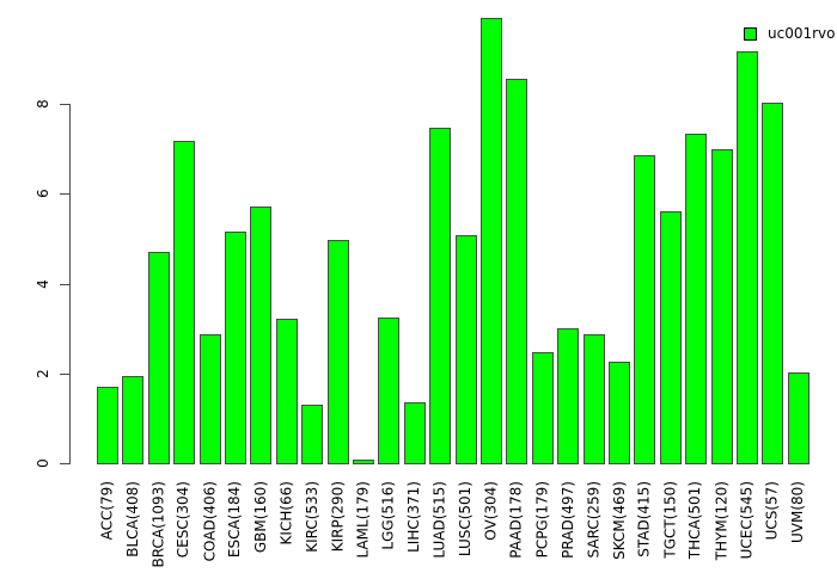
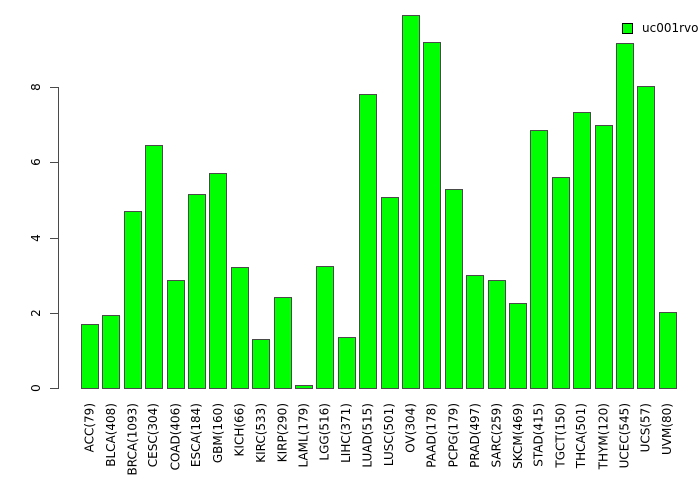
CESC(304): 7.2 -> 6.5
KIRP(290): 5.0 -> 2.5
LUAD(515): 7.5 -> 7.8
PAAD(178): 8.6 -> 9.2
PCPG(179): 2.5 -> 5.3
